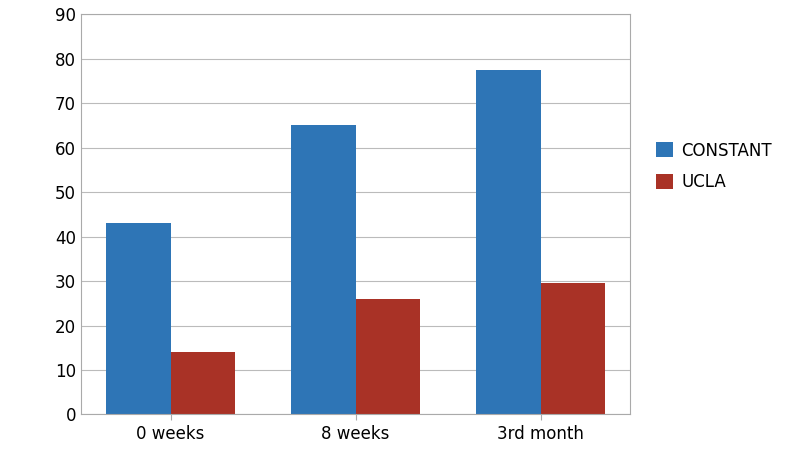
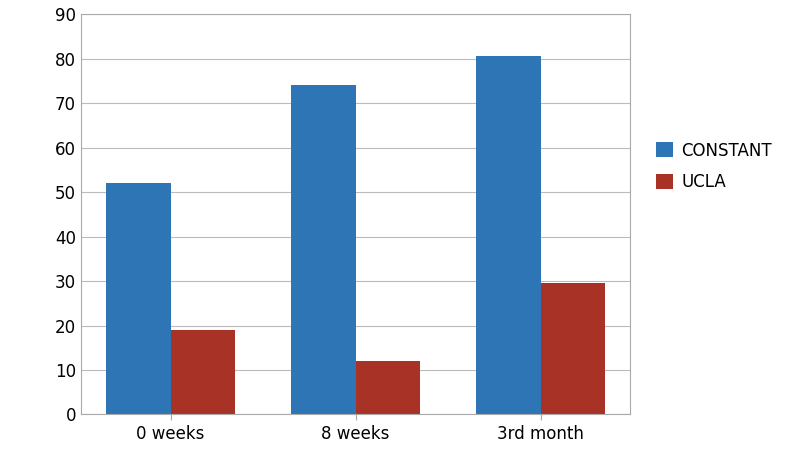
CONSTANT/0 weeks: 43.0 -> 52.0
UCLA/0 weeks: 14.0 -> 19.0
CONSTANT/8 weeks: 65.0 -> 74.0
UCLA/8 weeks: 26.0 -> 12.0
CONSTANT/3rd month: 77.5 -> 80.5
